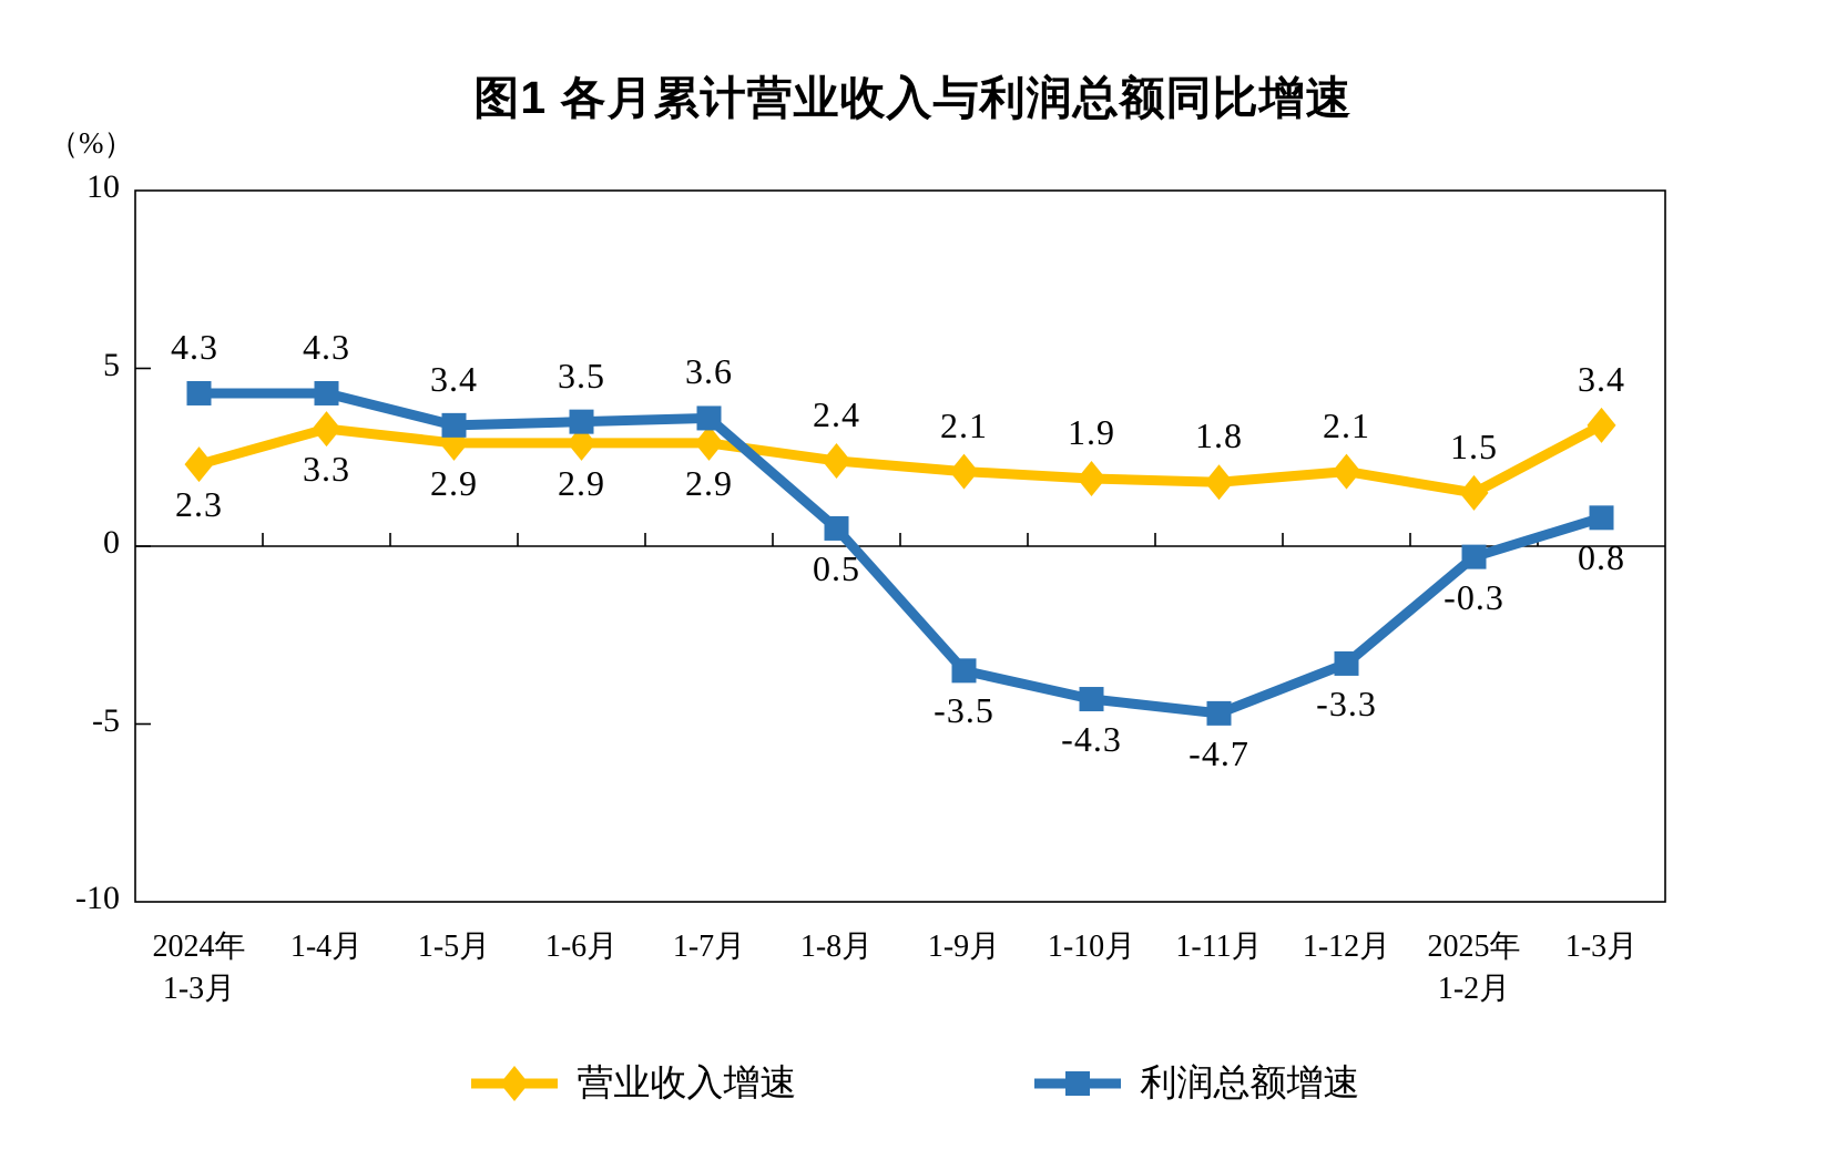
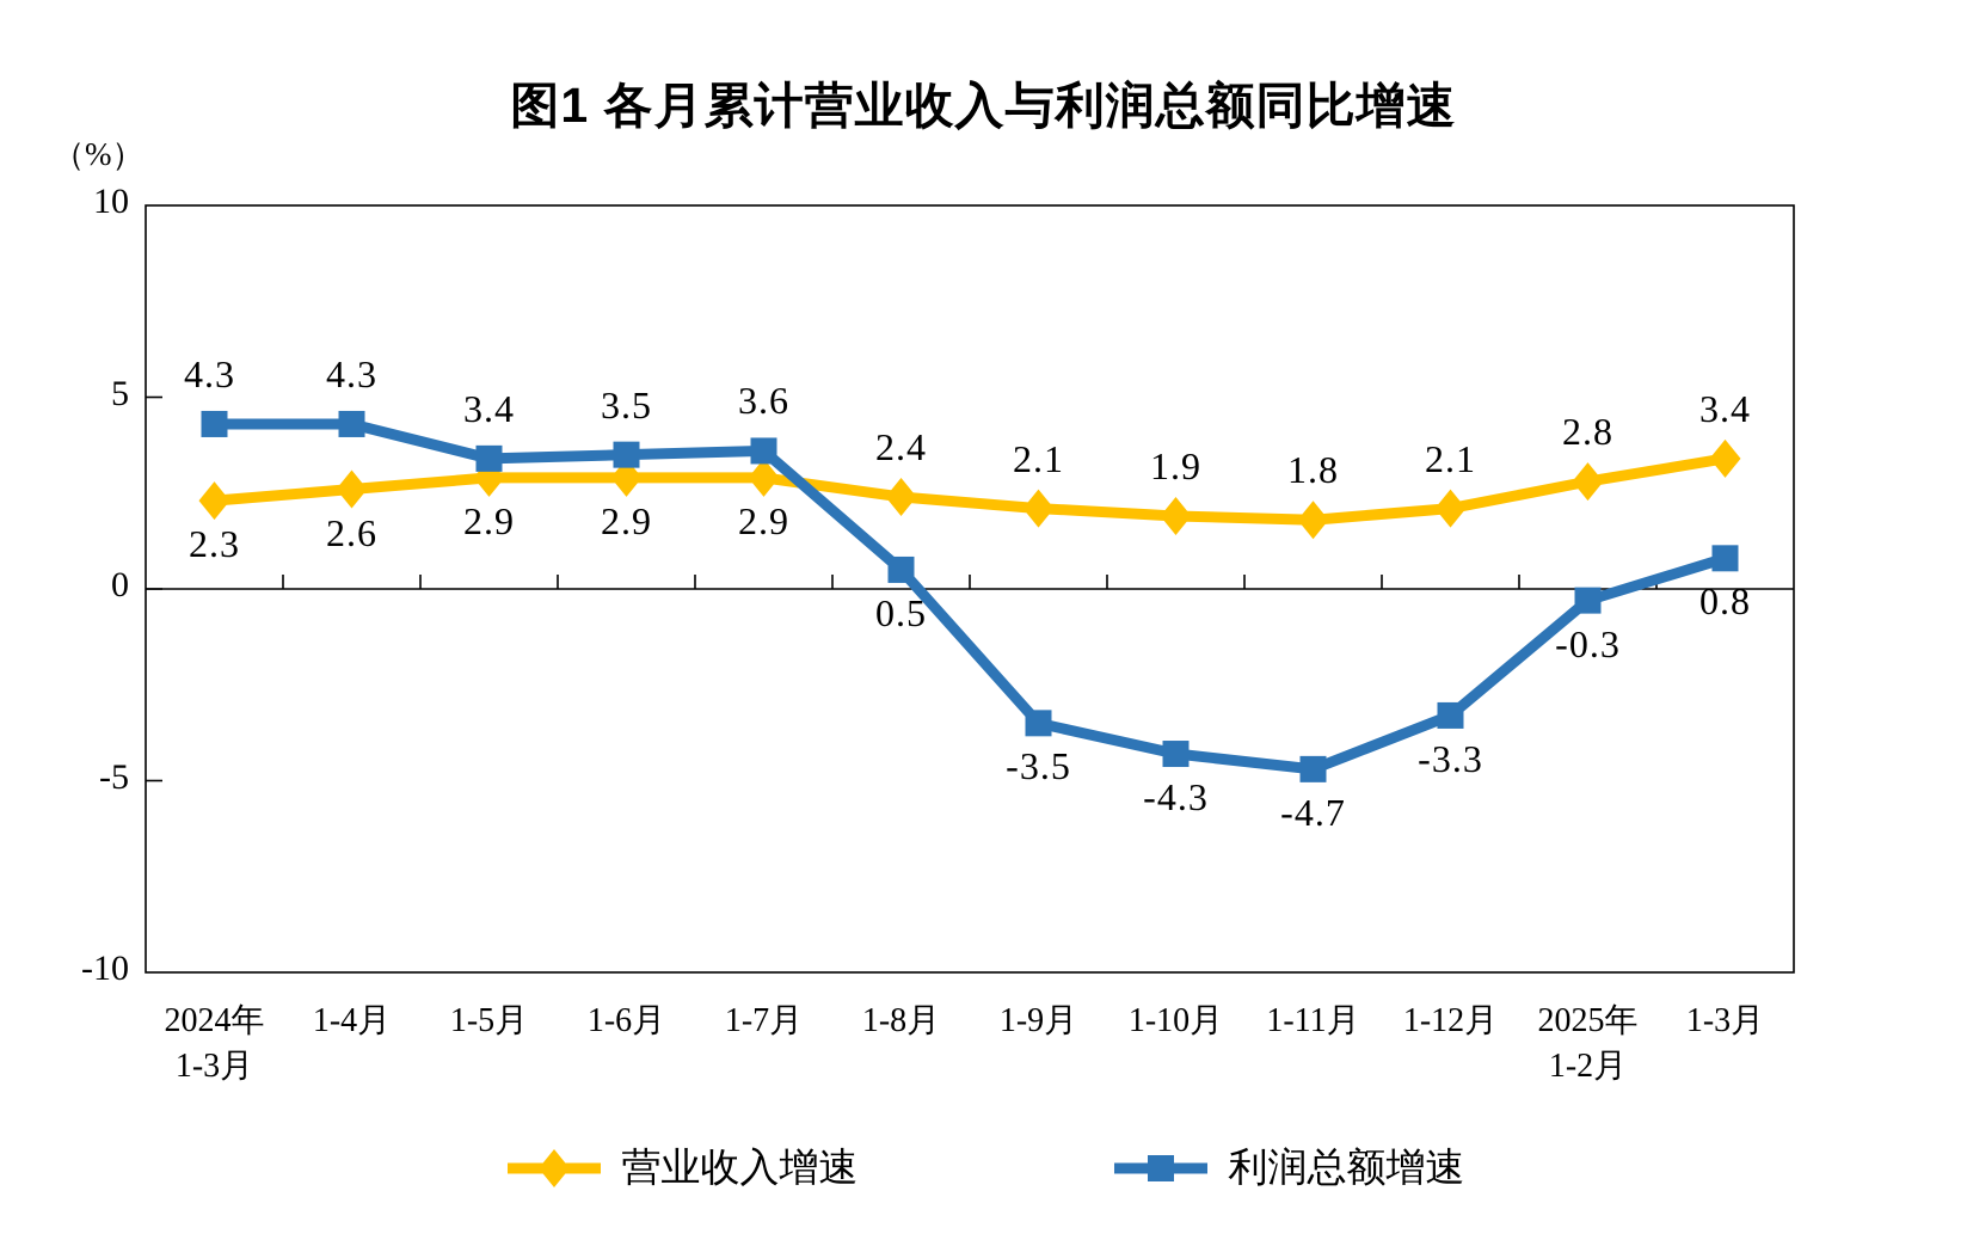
营业收入增速/1-4月: 3.3 -> 2.6
营业收入增速/2025年 1-2月: 1.5 -> 2.8
